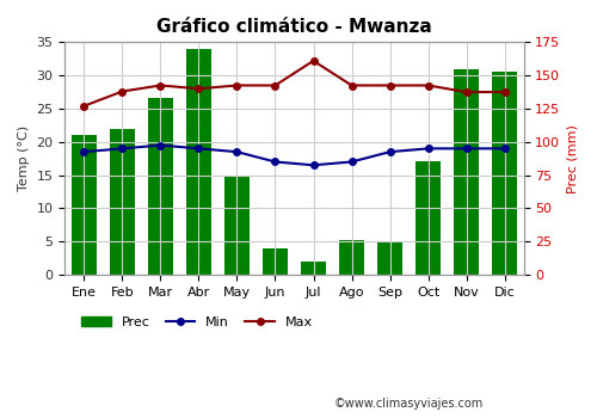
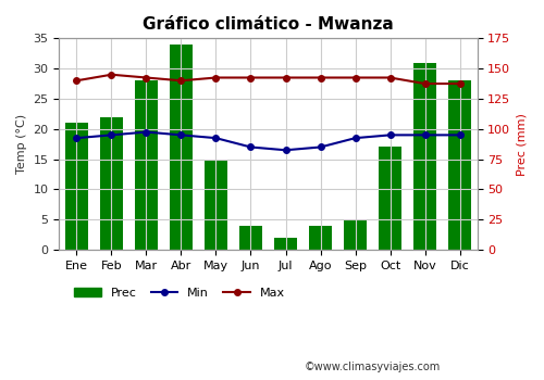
Max/Ene: 25.4 -> 28.0
Max/Feb: 27.6 -> 29.0
Prec/Mar: 133 -> 140
Max/Jul: 32.2 -> 28.5
Prec/Ago: 26 -> 20
Prec/Dic: 153 -> 140
